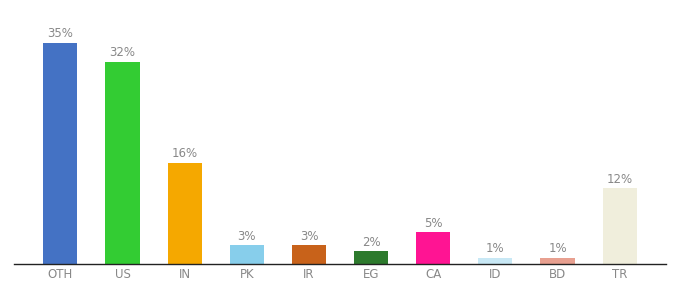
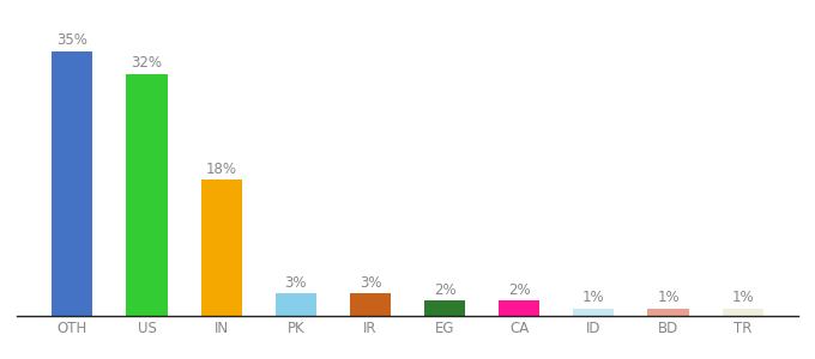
IN: 16% -> 18%
CA: 5% -> 2%
TR: 12% -> 1%
